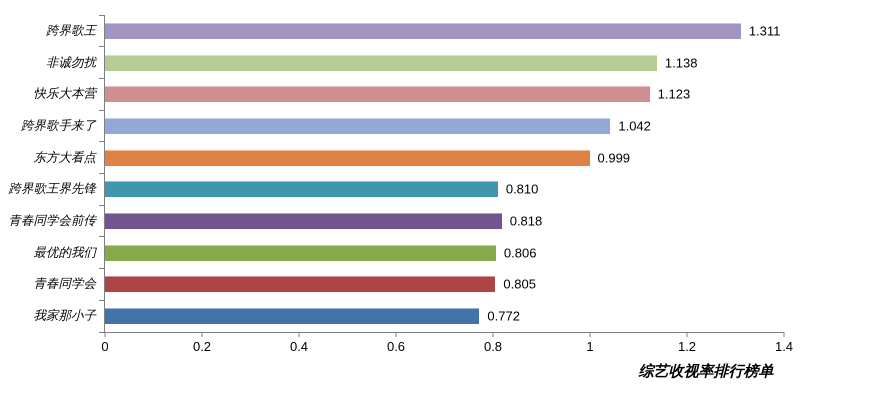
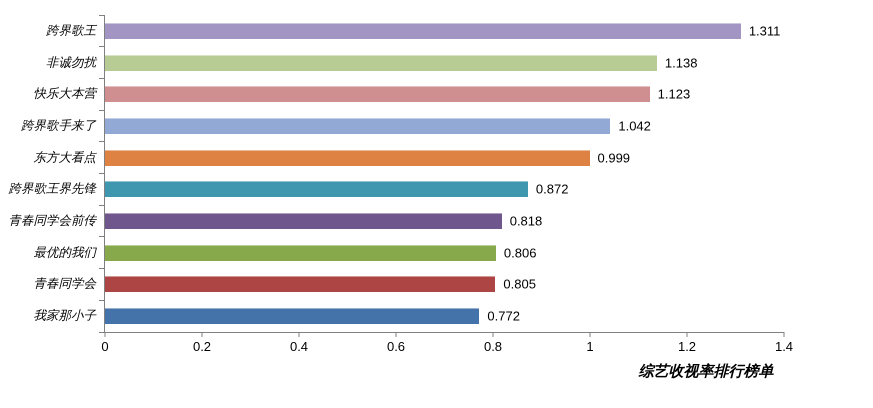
跨界歌王界先锋: 0.810 -> 0.872
